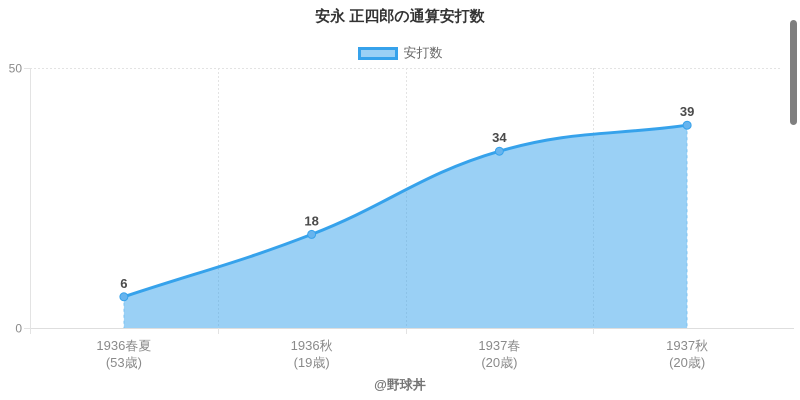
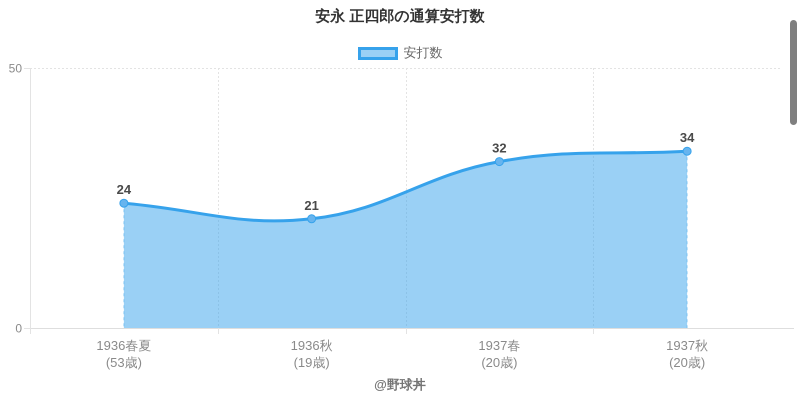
1936春夏: 6 -> 24
1936秋: 18 -> 21
1937春: 34 -> 32
1937秋: 39 -> 34
